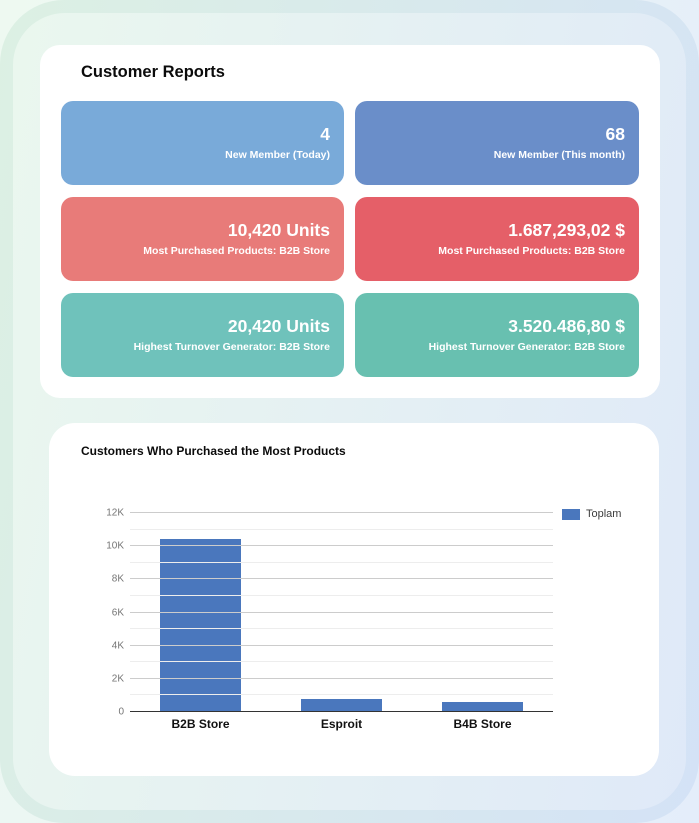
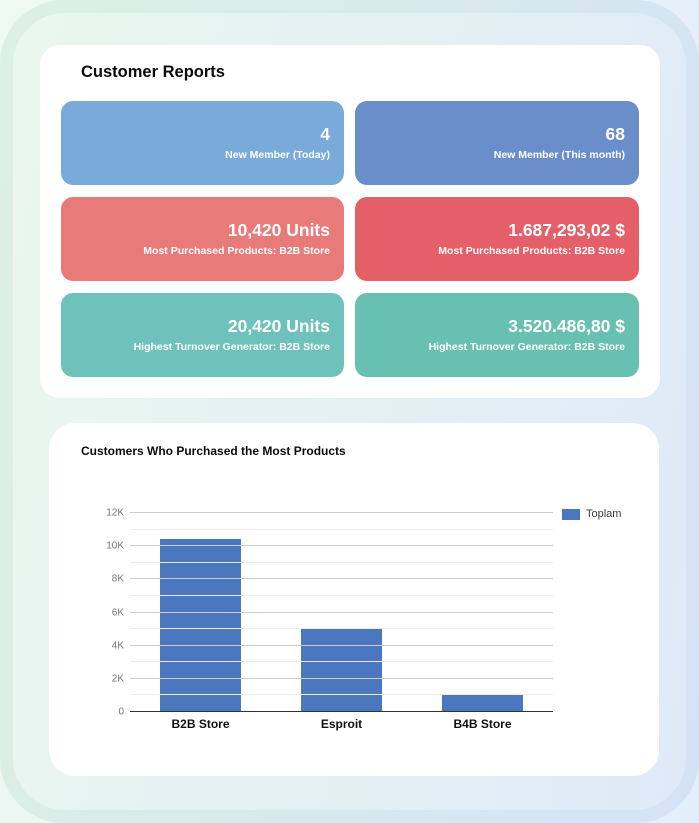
Esproit: 0.8K -> 5.0K
B4B Store: 0.6K -> 1.0K
